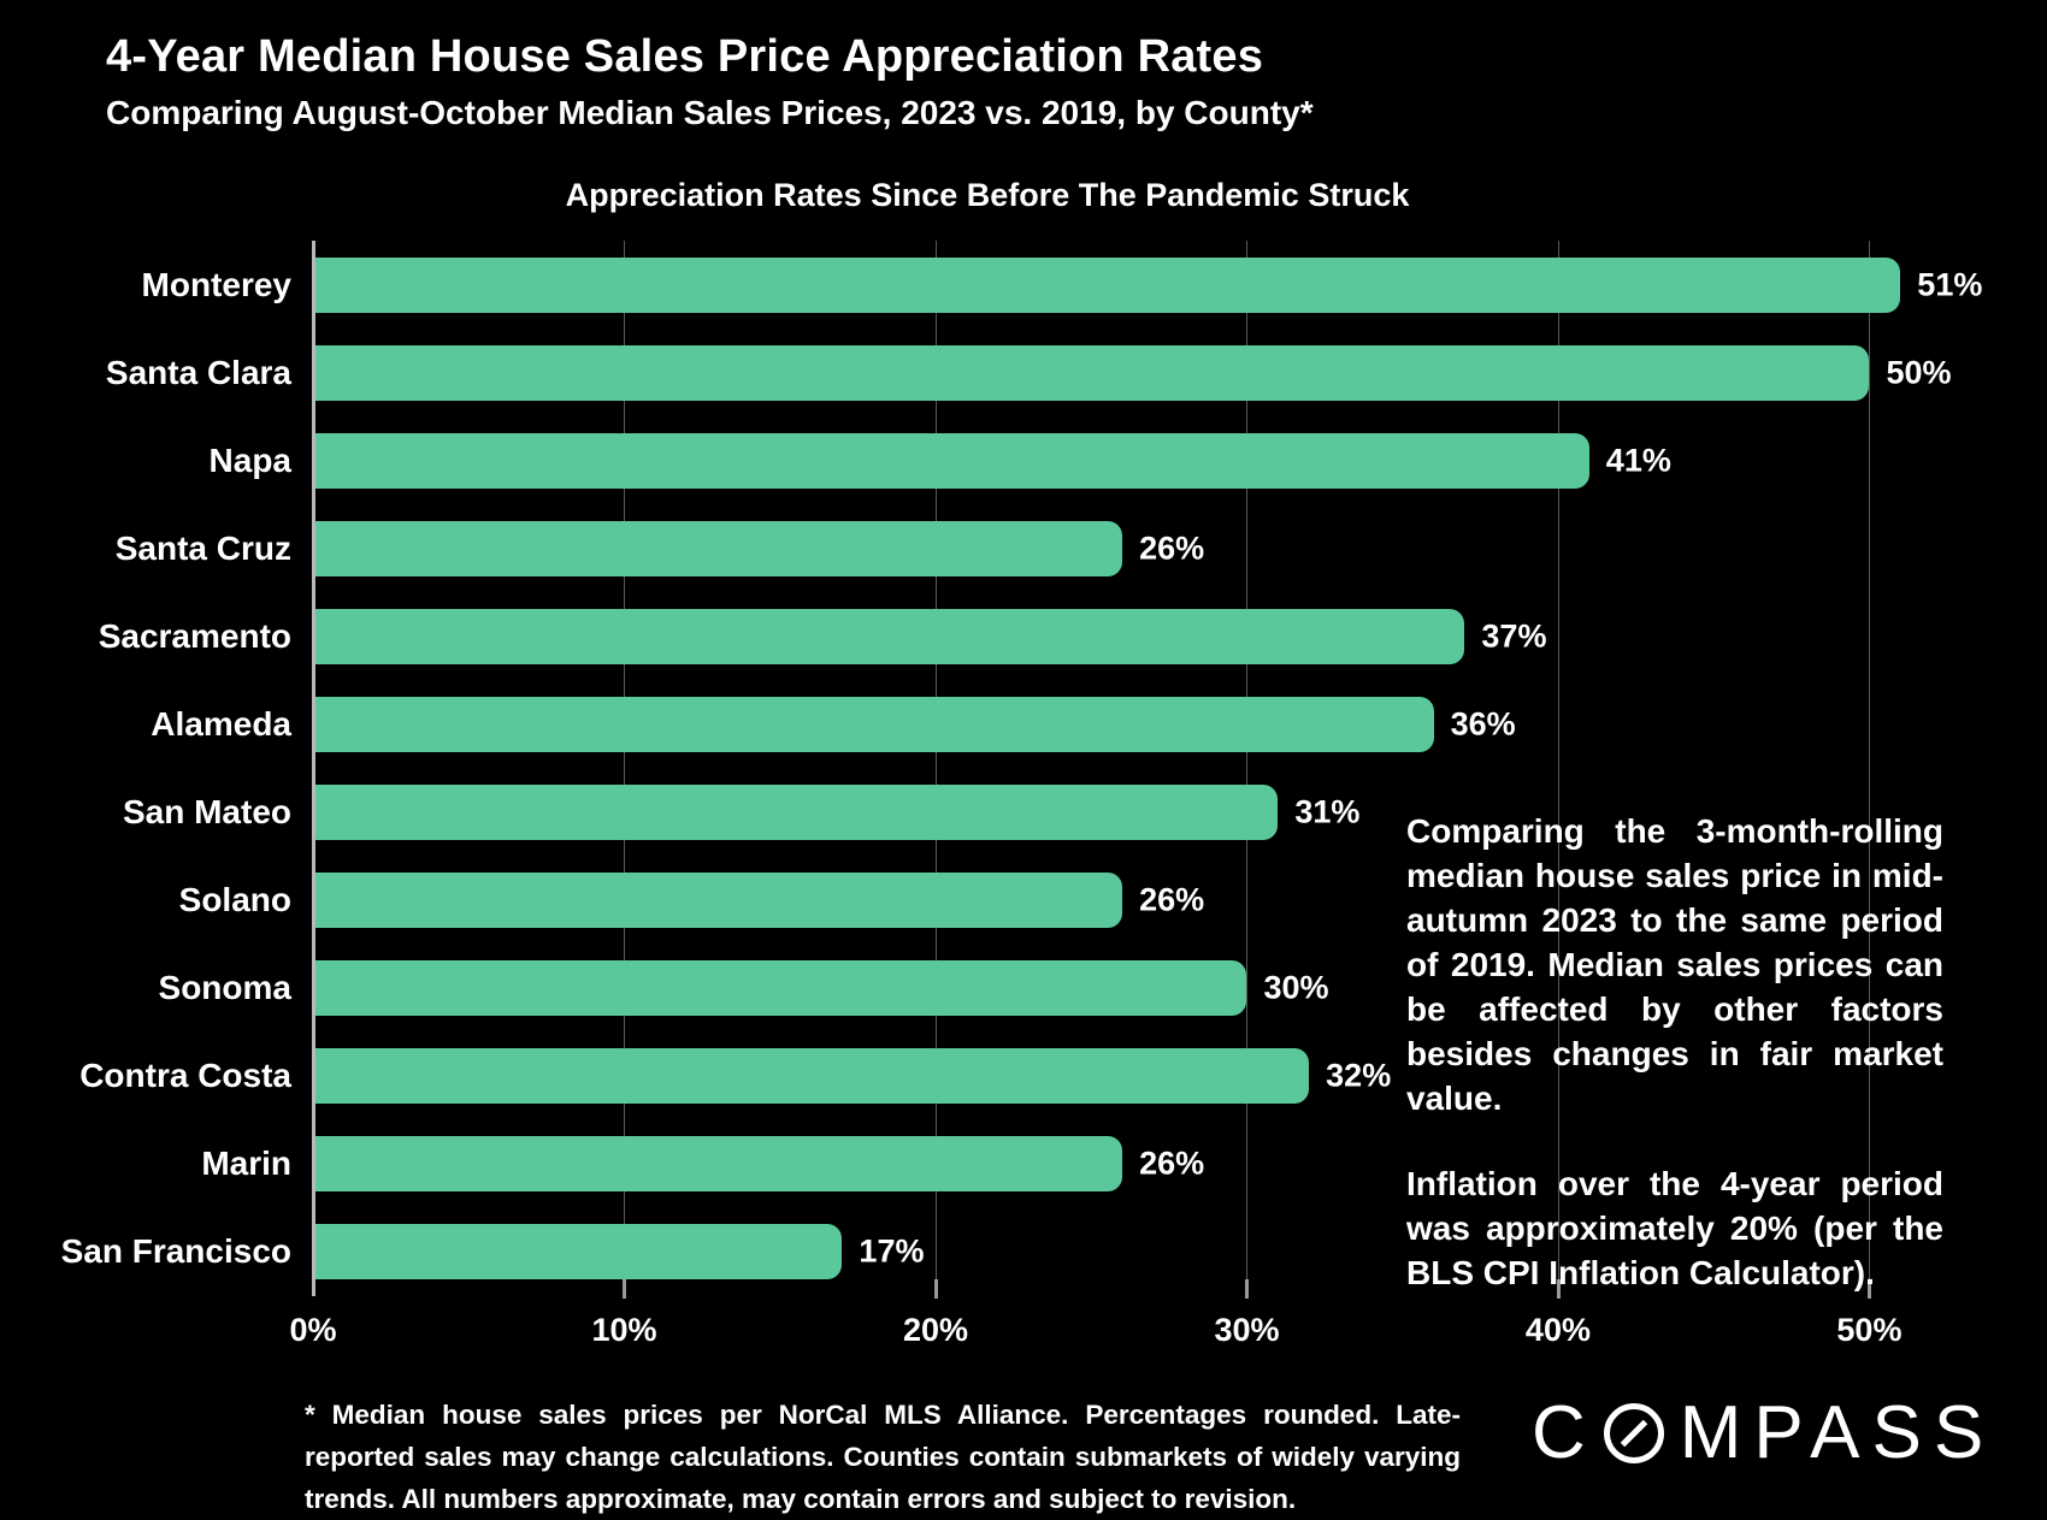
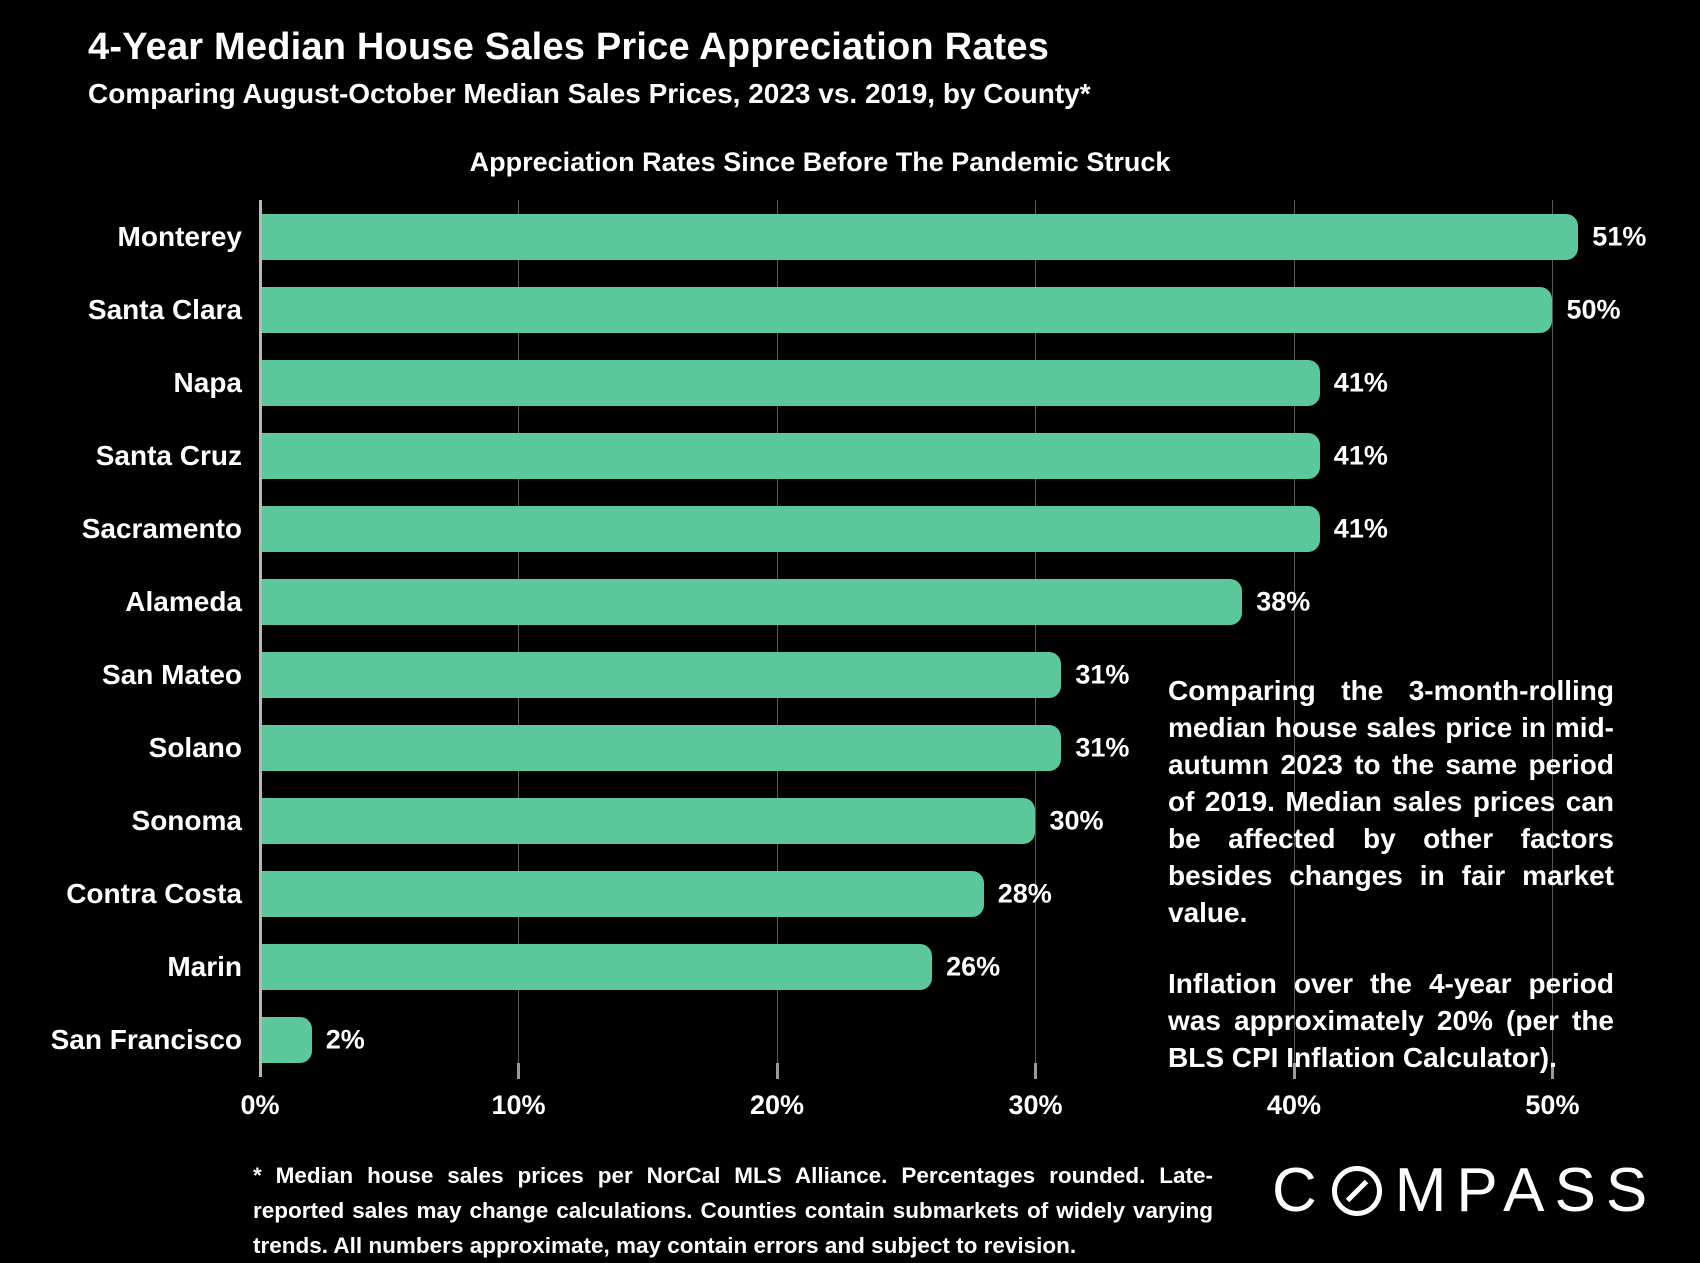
Santa Cruz: 26% -> 41%
Sacramento: 37% -> 41%
Alameda: 36% -> 38%
Solano: 26% -> 31%
Contra Costa: 32% -> 28%
San Francisco: 17% -> 2%
